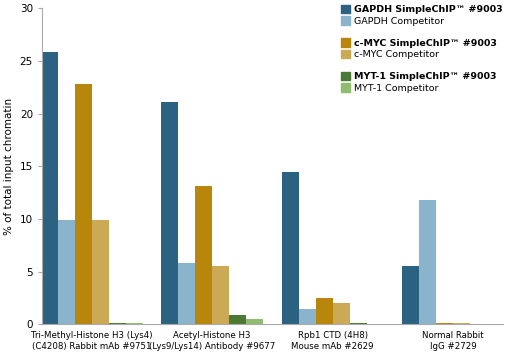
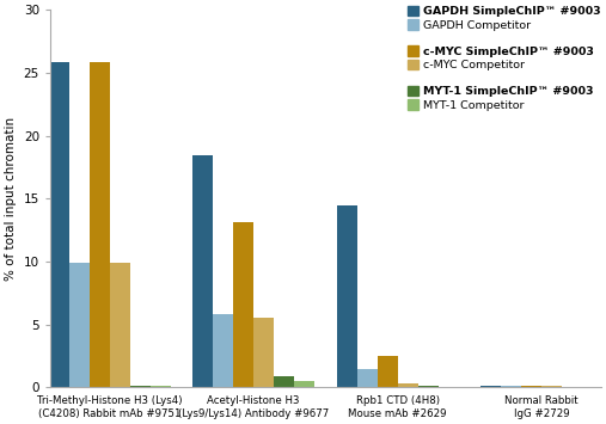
c-MYC SimpleChIP™ #9003/Tri-Methyl-Histone H3 (Lys4) (C4208) Rabbit mAb #9751: 22.8 -> 25.8
GAPDH SimpleChIP™ #9003/Acetyl-Histone H3 (Lys9/Lys14) Antibody #9677: 21.1 -> 18.4
c-MYC Competitor/Rpb1 CTD (4H8) Mouse mAb #2629: 2.0 -> 0.3
GAPDH SimpleChIP™ #9003/Normal Rabbit IgG #2729: 5.5 -> 0.1
GAPDH Competitor/Normal Rabbit IgG #2729: 11.8 -> 0.1
